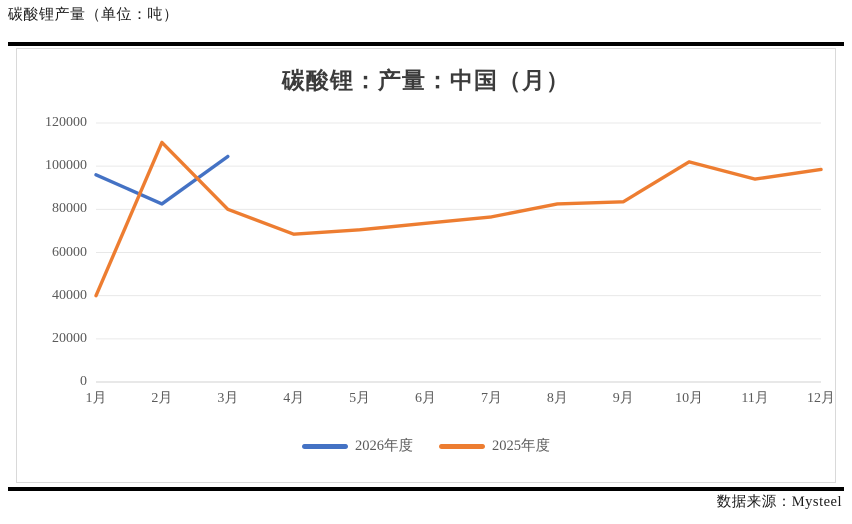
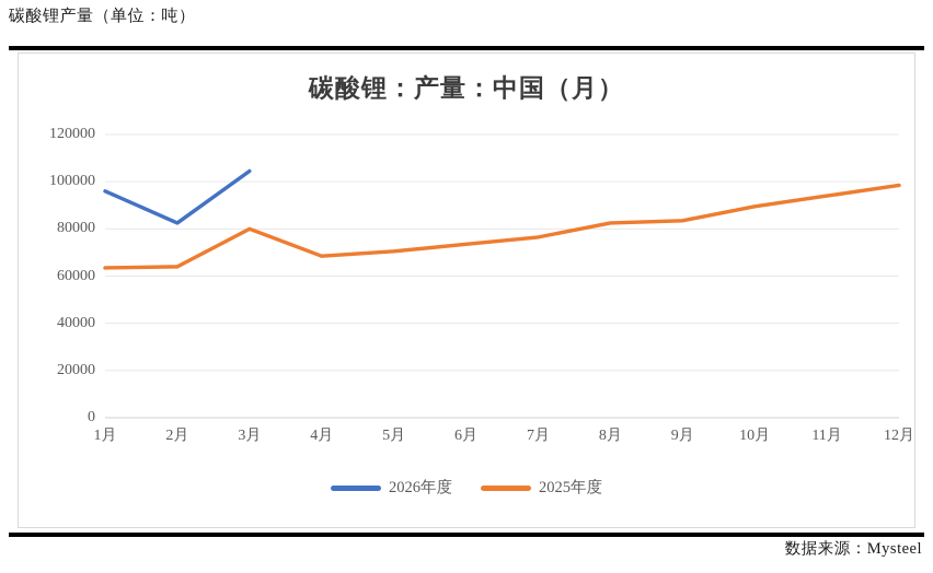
2025年度/1月: 40000 -> 64000
2025年度/2月: 111000 -> 64000
2025年度/10月: 102000 -> 90000
